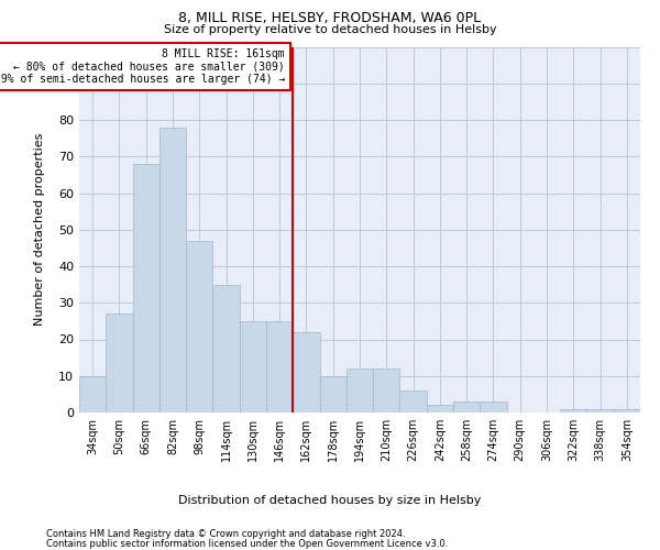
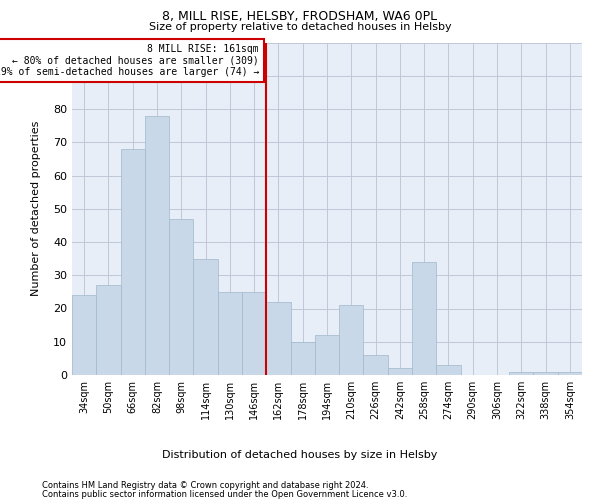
34sqm: 10 -> 24
210sqm: 12 -> 21
258sqm: 3 -> 34
